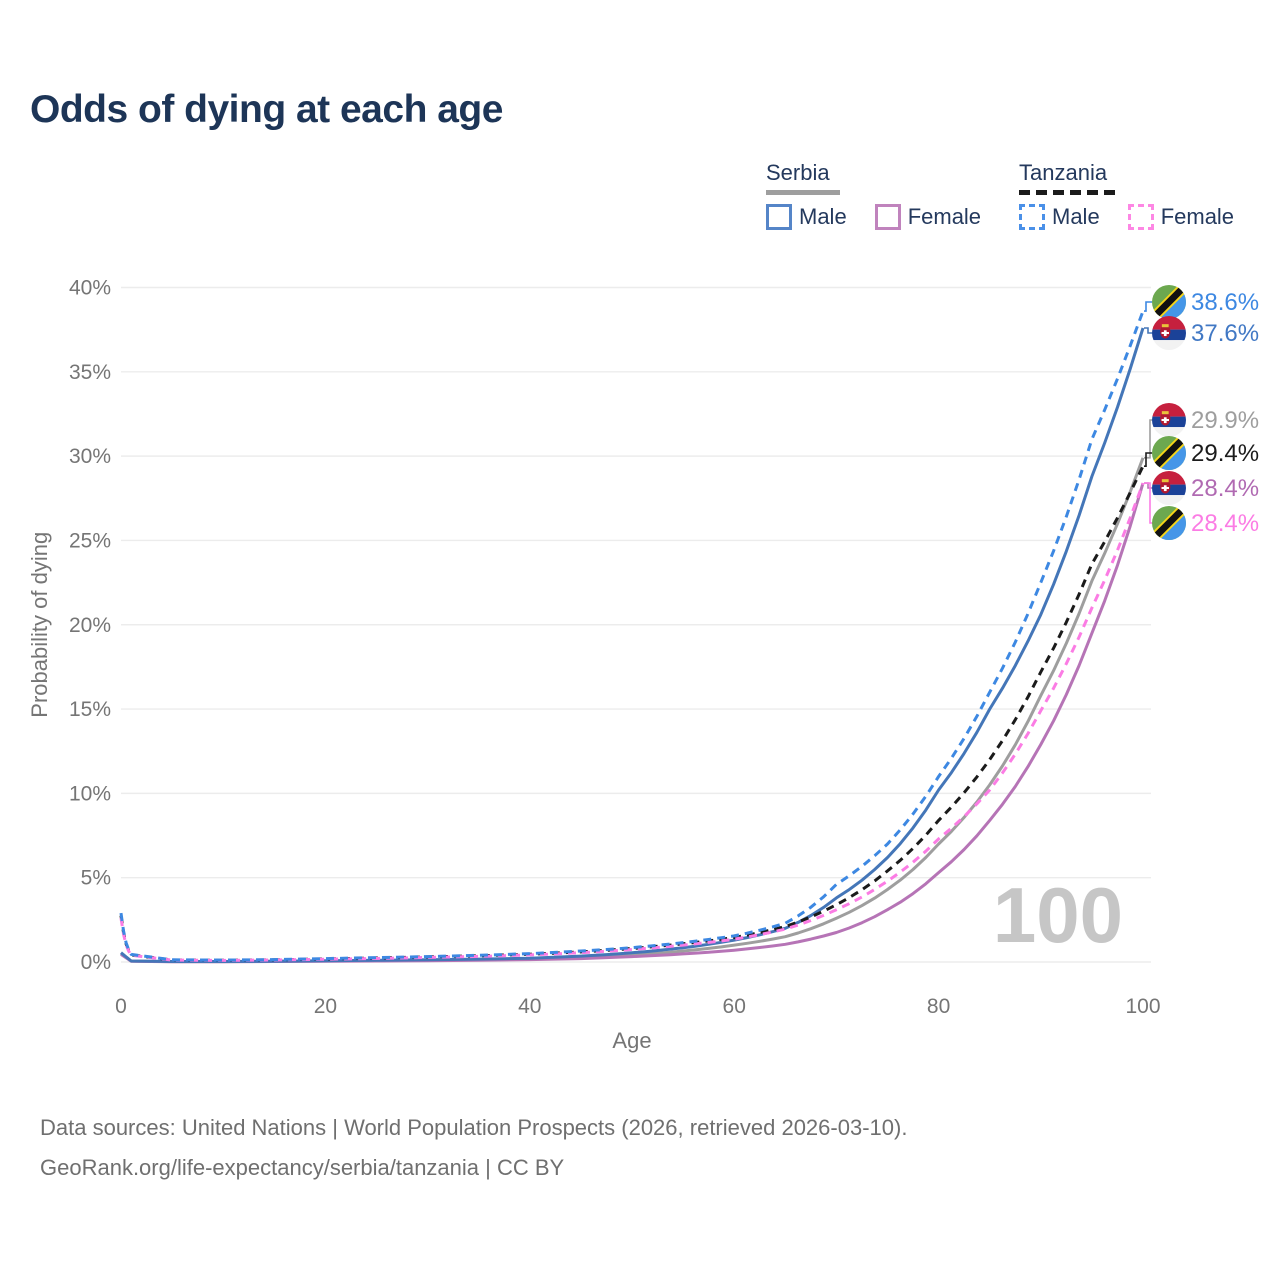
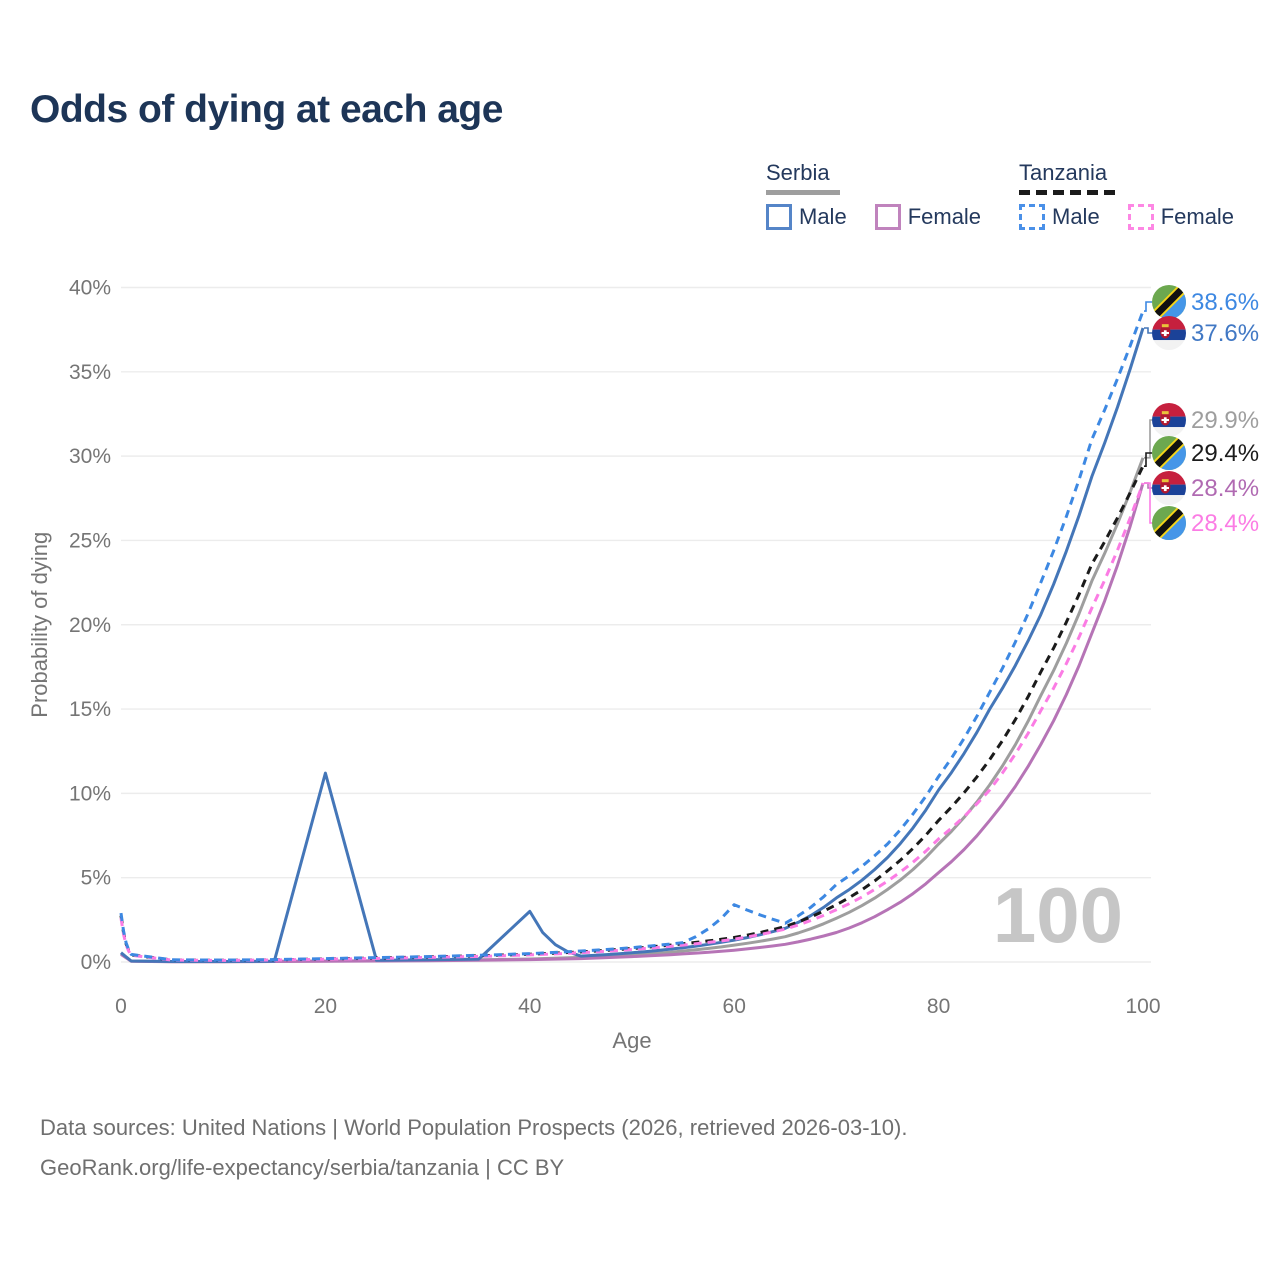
Serbia Male/20: 0.1% -> 11.2%
Serbia Male/40: 0.2% -> 3.0%
Tanzania Male/60: 1.6% -> 3.4%
